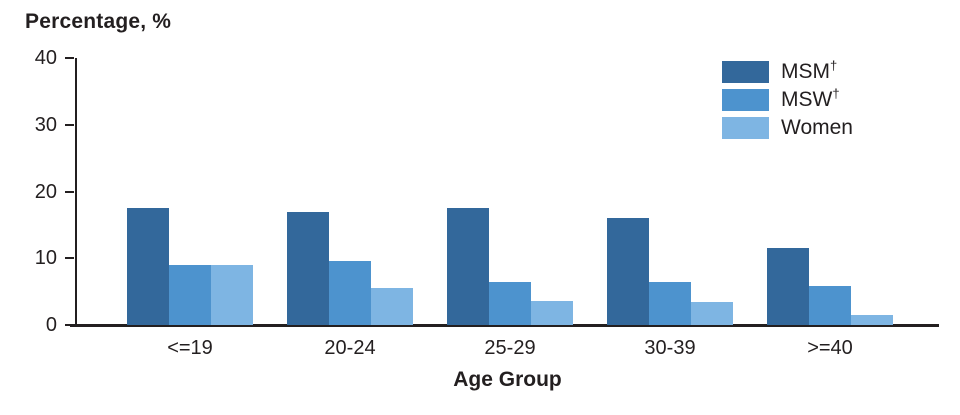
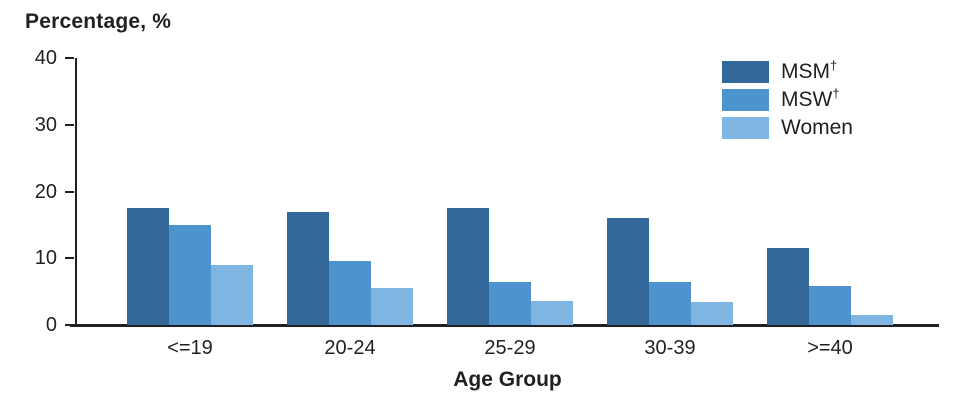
MSW/<=19: 9 -> 15
